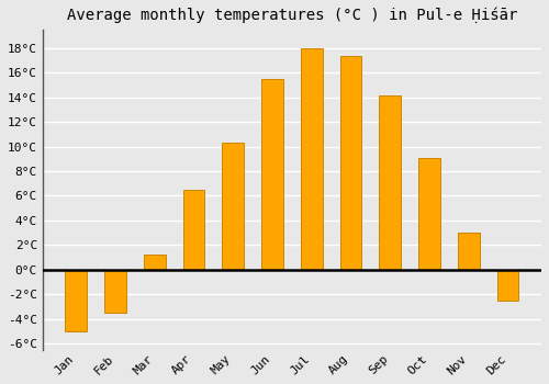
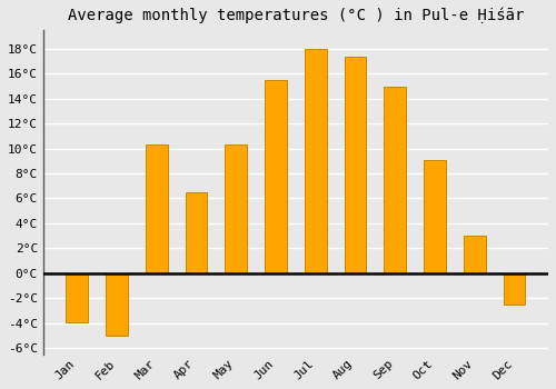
Jan: -5.0°C -> -3.9°C
Feb: -3.5°C -> -5.0°C
Mar: 1.2°C -> 10.3°C
Sep: 14.1°C -> 14.9°C
